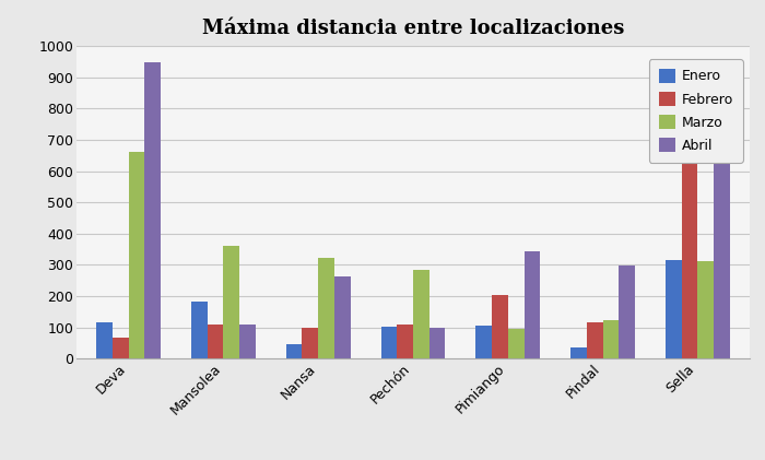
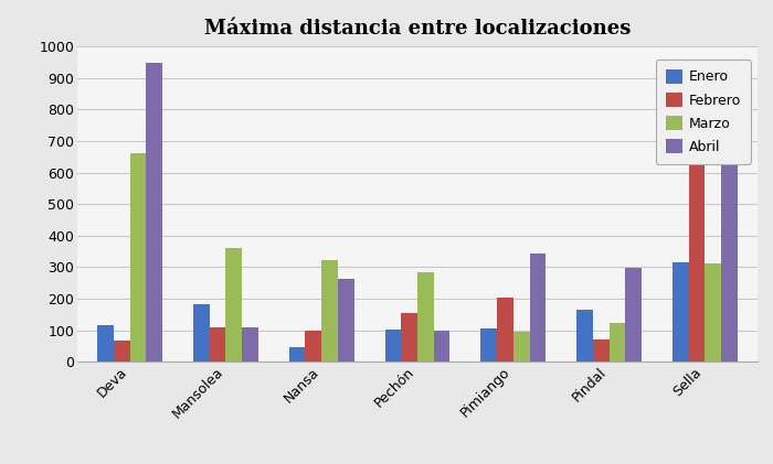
Febrero/Pechón: 110 -> 155
Enero/Pindal: 37 -> 165
Febrero/Pindal: 118 -> 70
